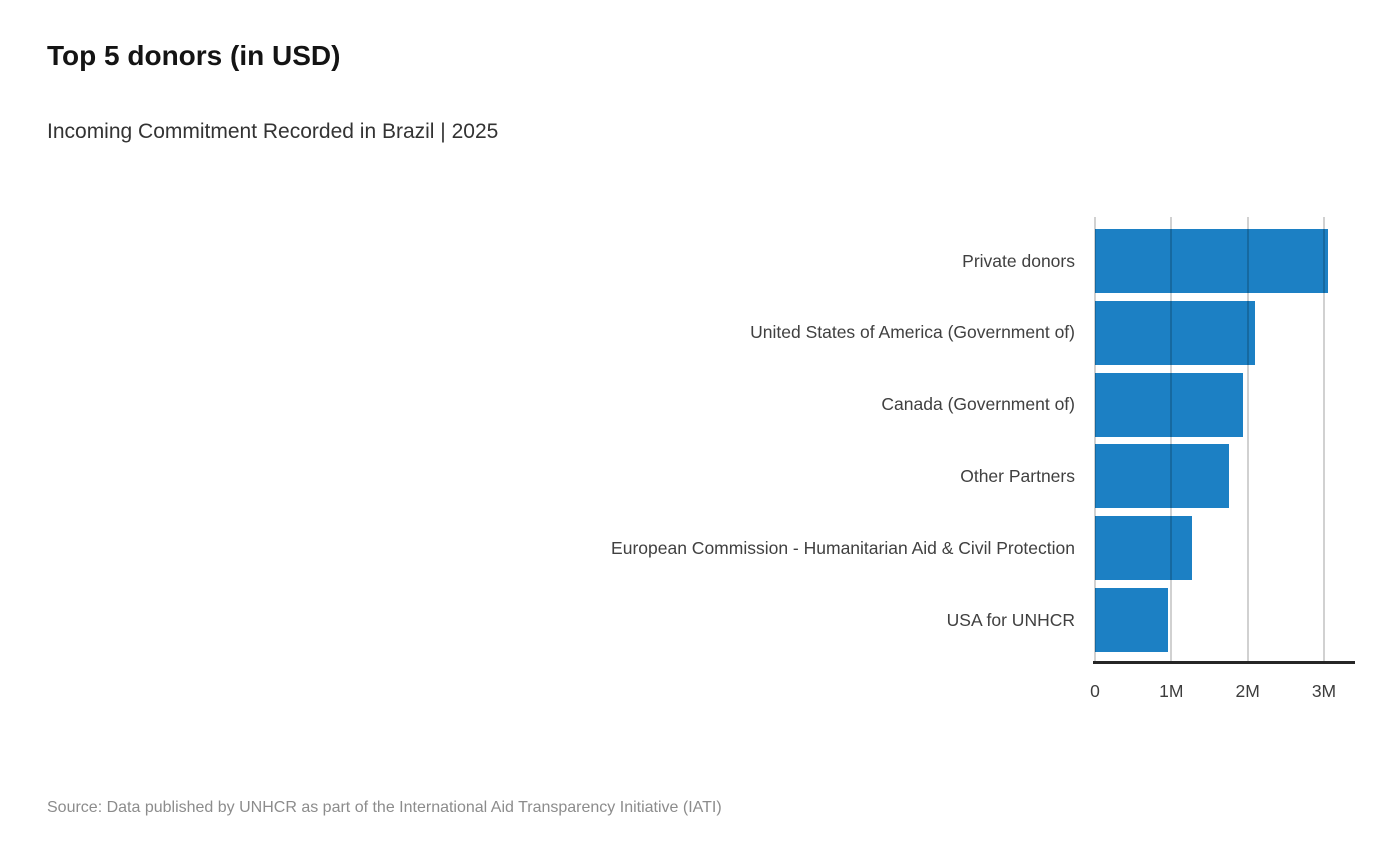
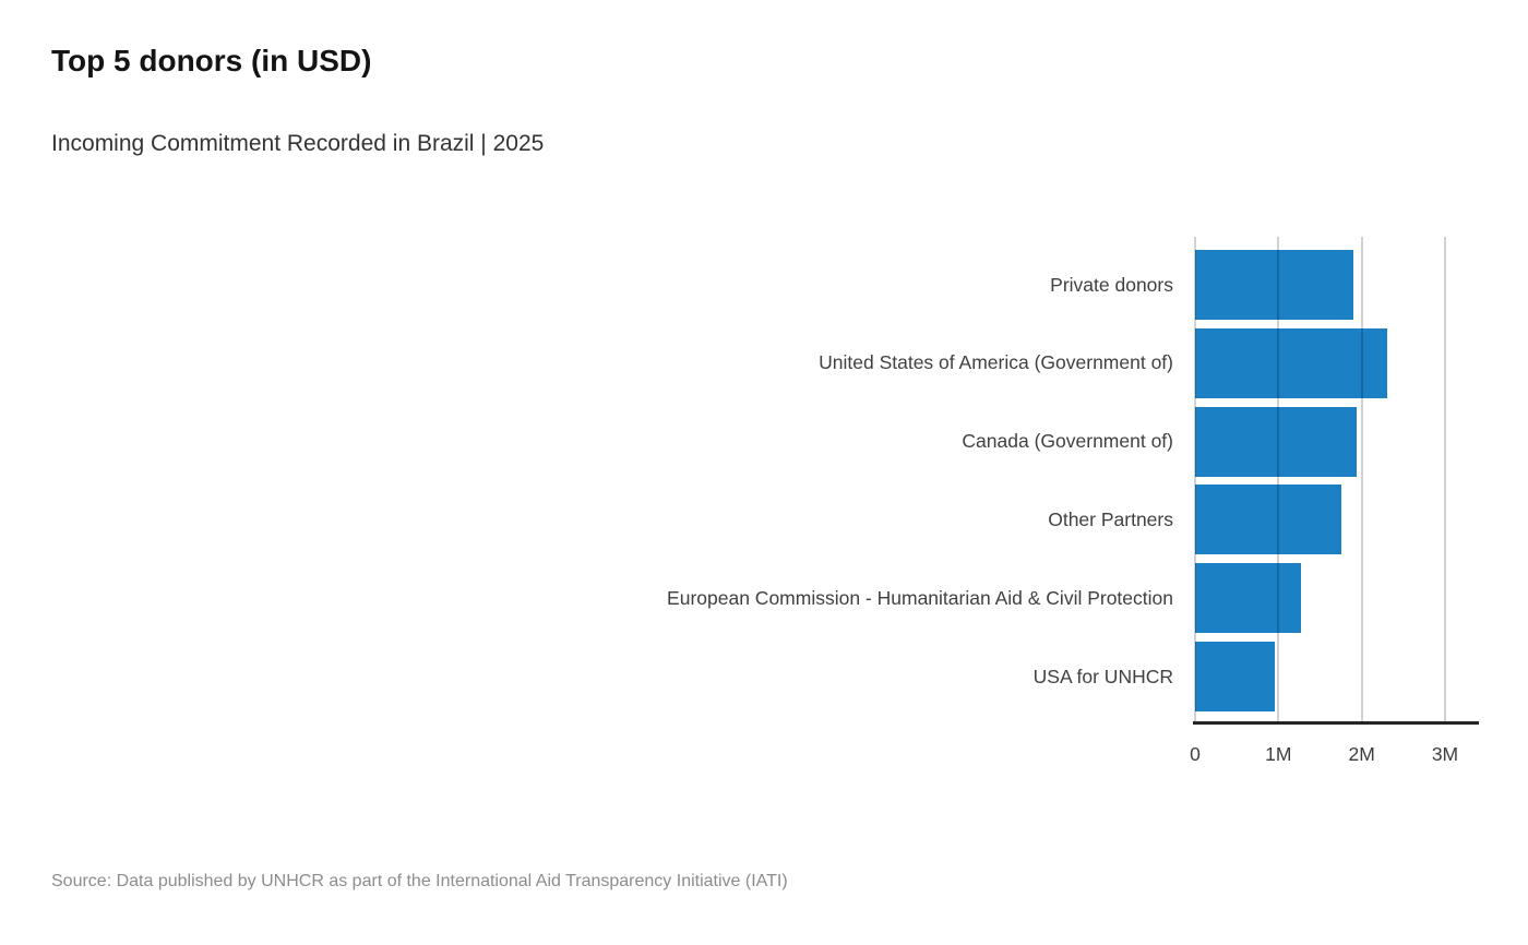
Private donors: 3.0M -> 1.9M
United States of America (Government of): 2.1M -> 2.3M
